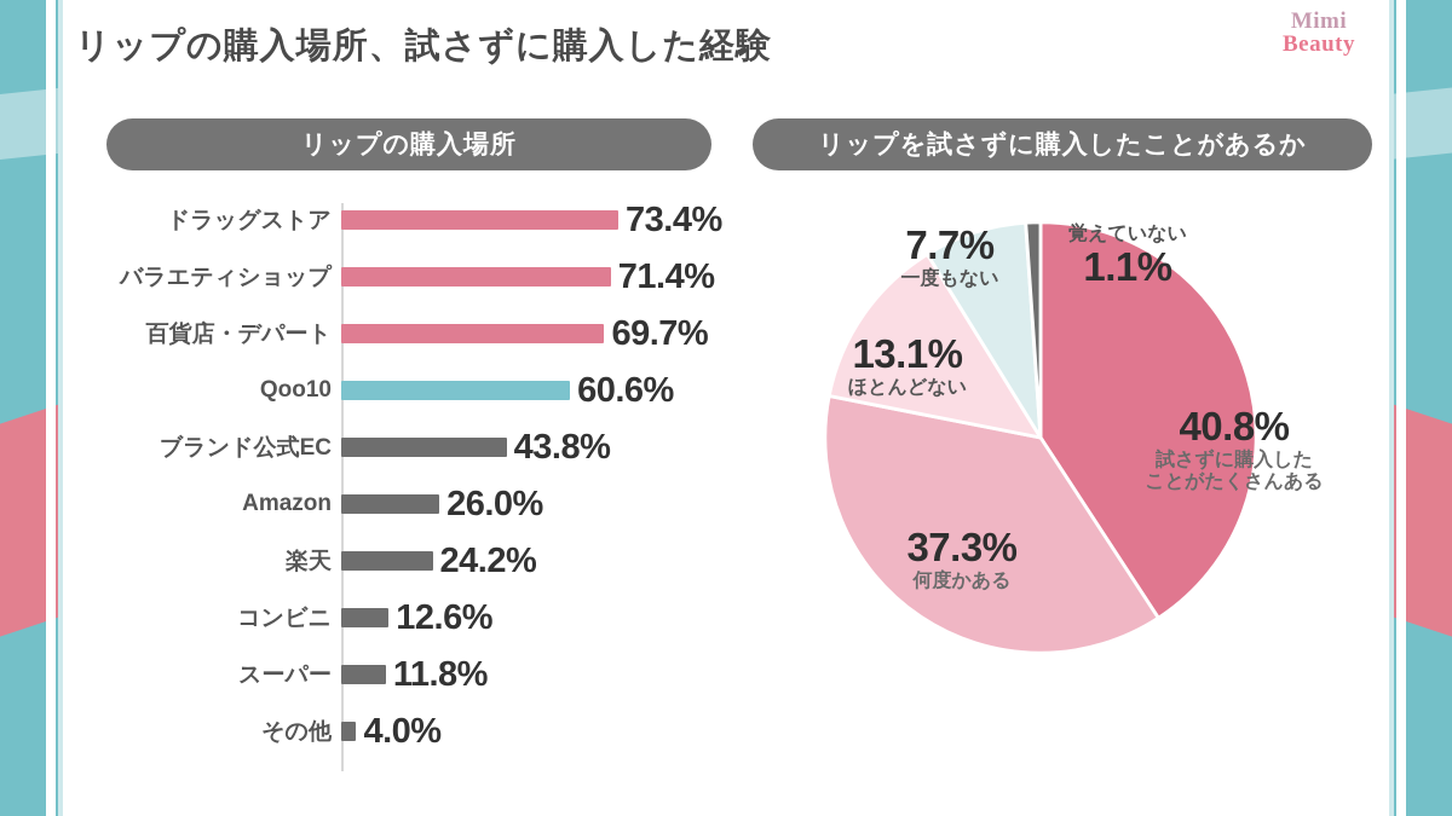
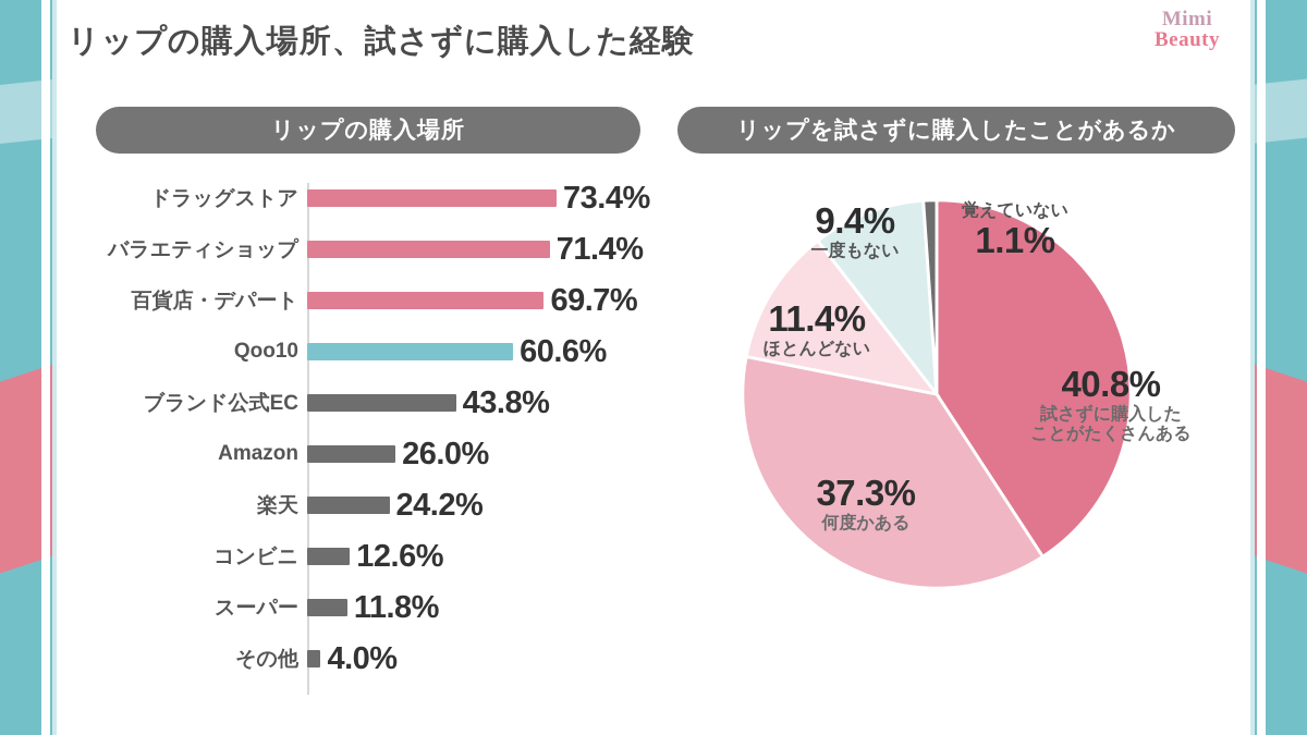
リップを試さずに購入したことがあるか/ほとんどない: 13.1% -> 11.4%
リップを試さずに購入したことがあるか/一度もない: 7.7% -> 9.4%
